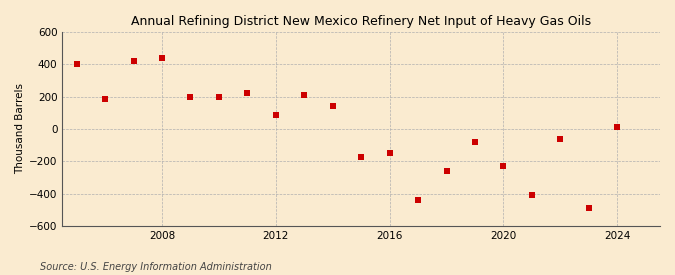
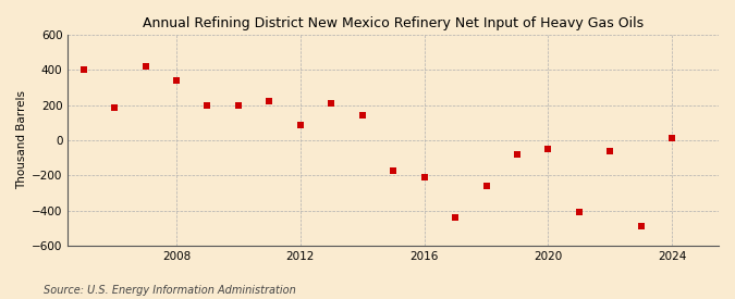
2008: 440 -> 340
2016: -150 -> -210
2020: -230 -> -50
